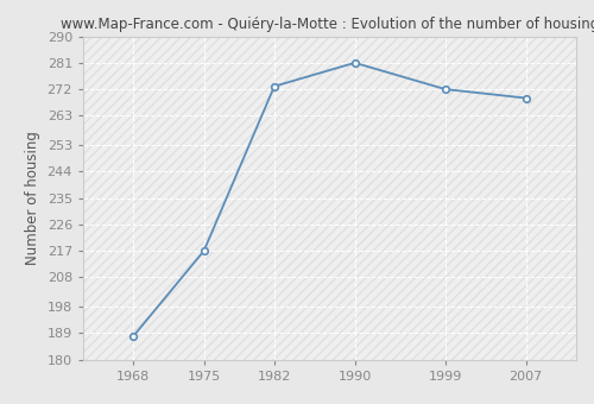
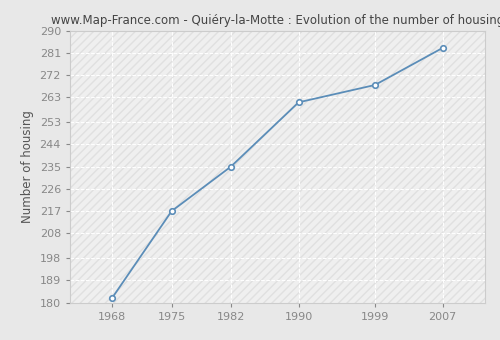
1968: 188 -> 182
1982: 273 -> 235
1990: 281 -> 261
1999: 272 -> 268
2007: 269 -> 283
